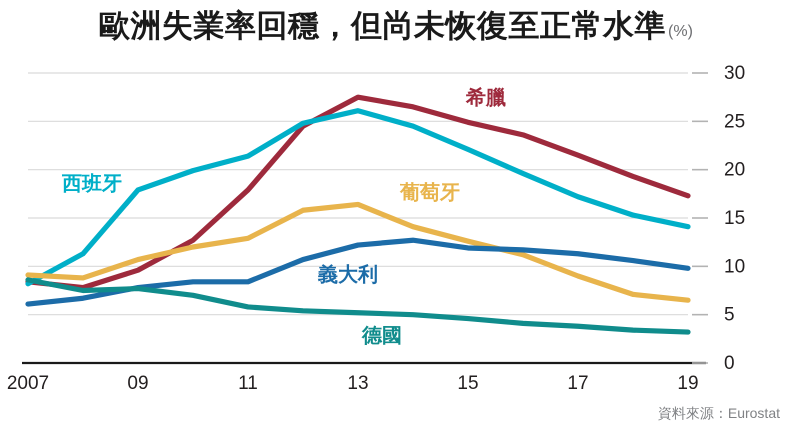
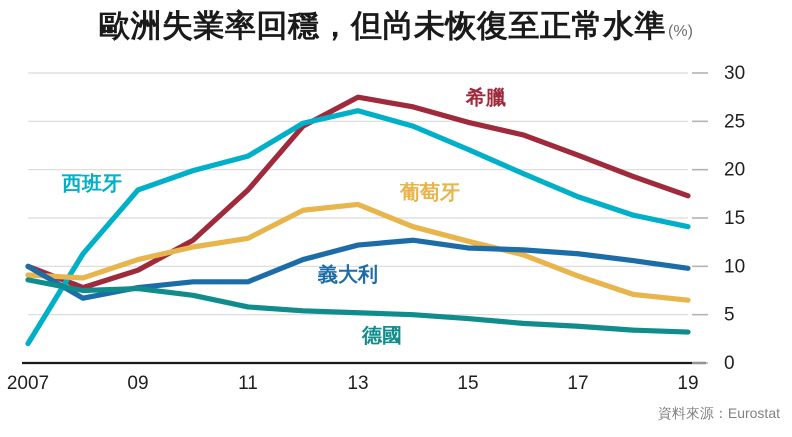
希臘/2007: 8 -> 10
西班牙/2007: 8 -> 2
義大利/2007: 6 -> 10
